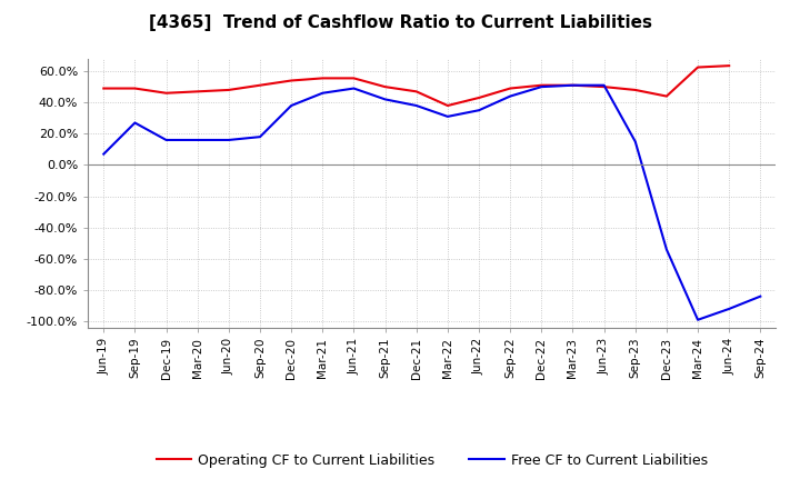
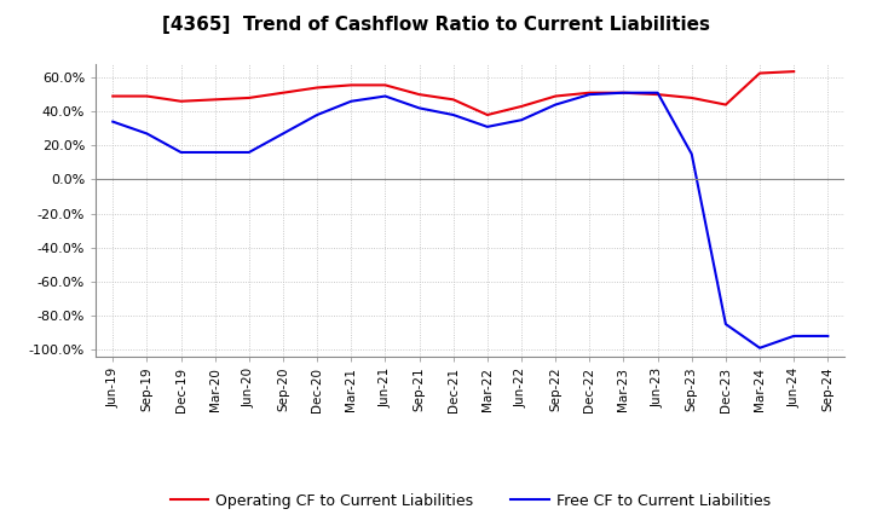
Free CF to Current Liabilities/Jun-19: 7% -> 34%
Free CF to Current Liabilities/Sep-20: 18% -> 27%
Free CF to Current Liabilities/Dec-23: -54% -> -85%
Free CF to Current Liabilities/Sep-24: -84% -> -92%
